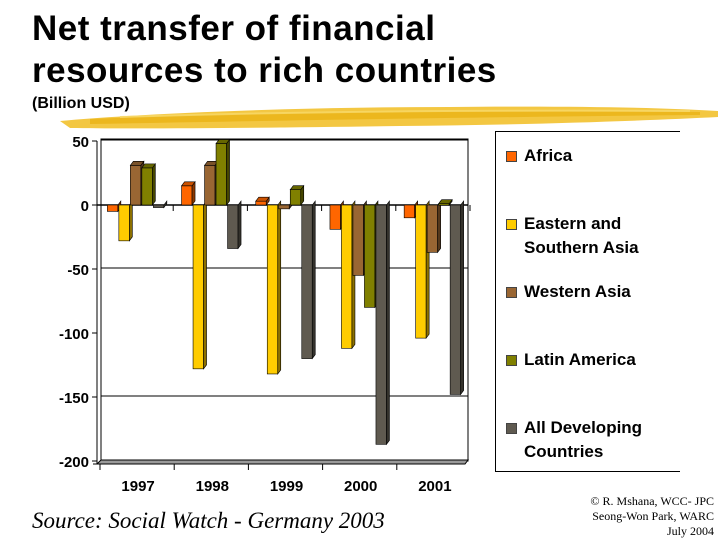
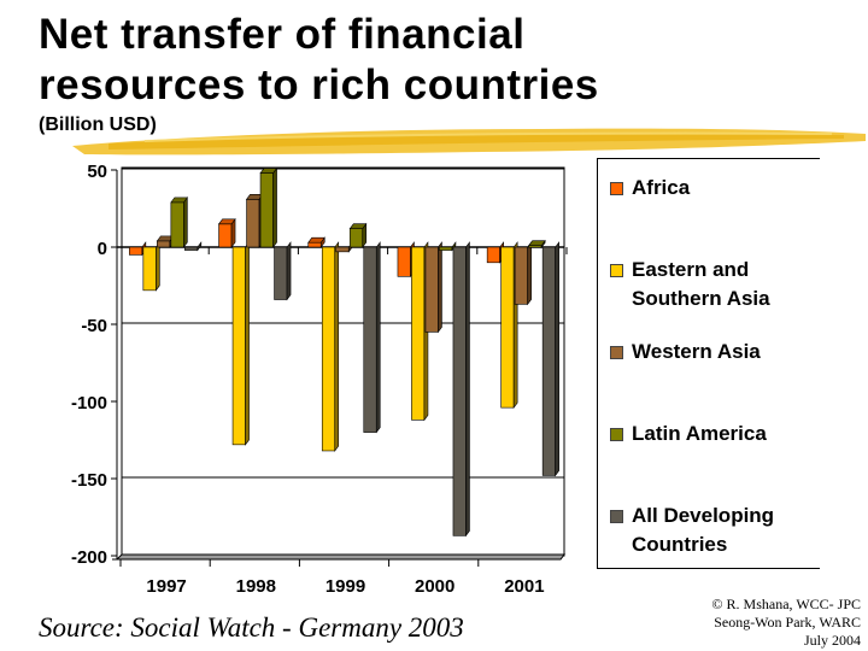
Western Asia/1997: 31 -> 4
Latin America/2000: -80 -> -2
